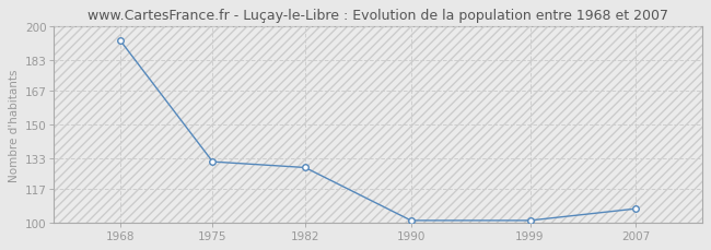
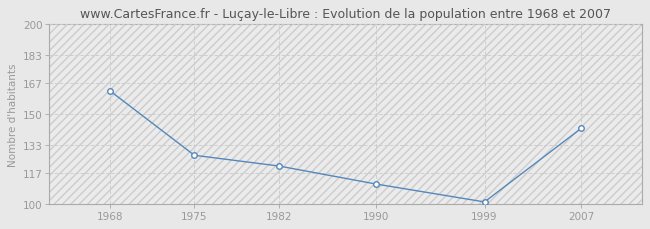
1968: 193 -> 163
1975: 131 -> 127
1982: 128 -> 121
1990: 101 -> 111
2007: 107 -> 142
